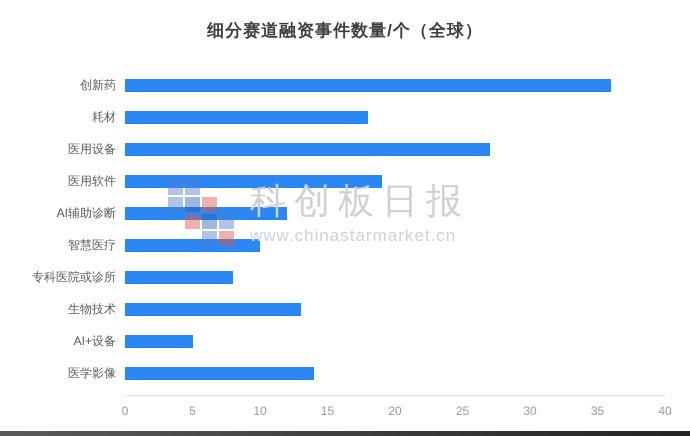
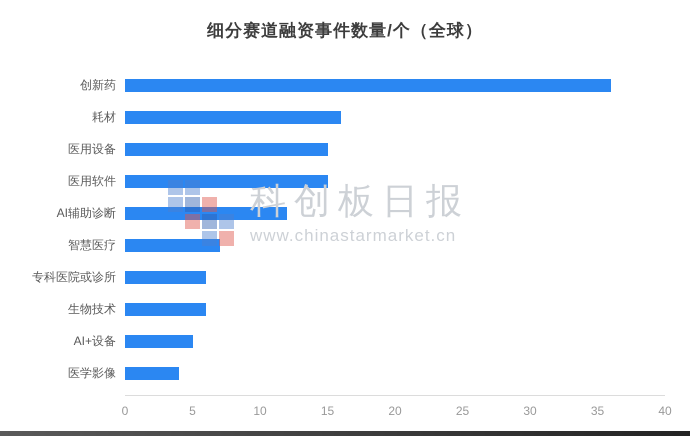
耗材: 18 -> 16
医用设备: 27 -> 15
医用软件: 19 -> 15
智慧医疗: 10 -> 7
专科医院或诊所: 8 -> 6
生物技术: 13 -> 6
医学影像: 14 -> 4
